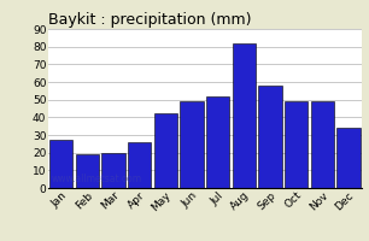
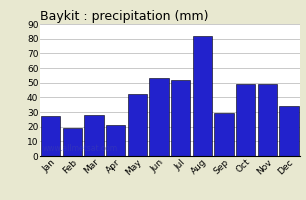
Mar: 20 -> 28
Apr: 26 -> 21
Jun: 49 -> 53
Sep: 58 -> 29
